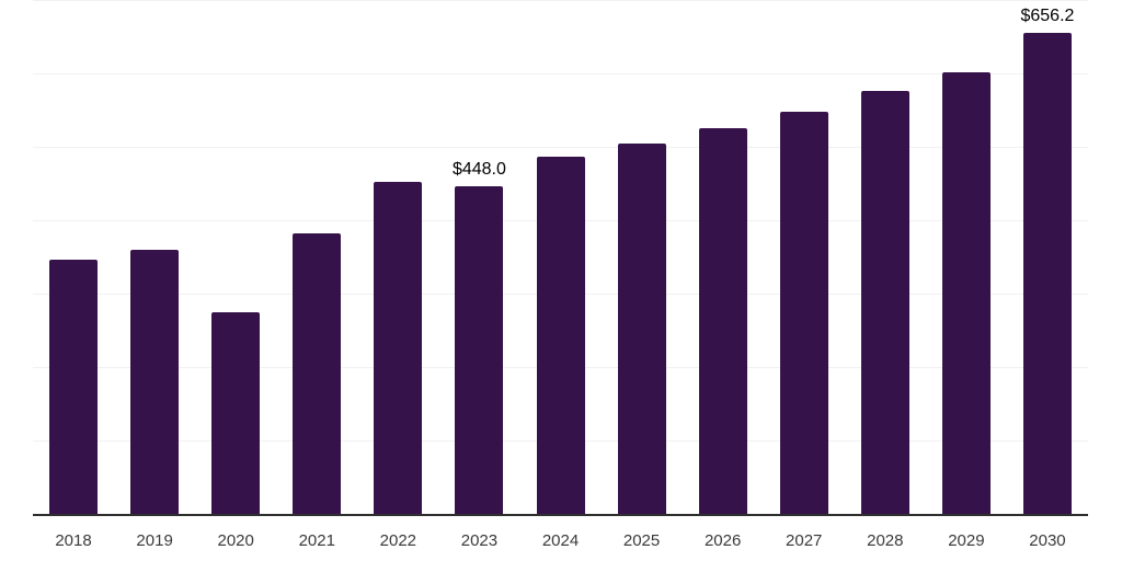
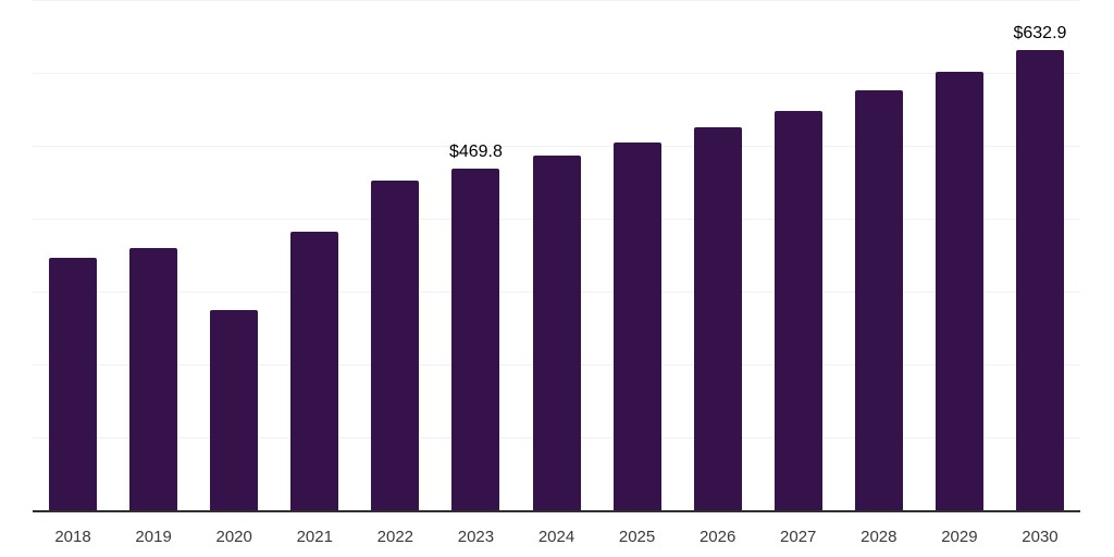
2023: $448.0 -> $469.8
2030: $656.2 -> $632.9
